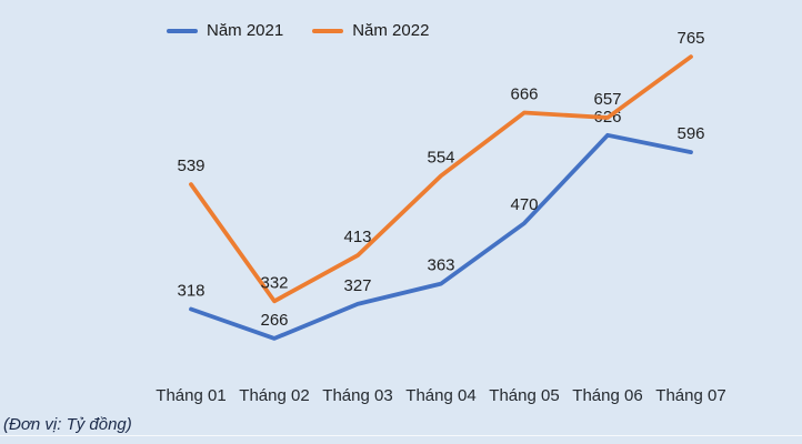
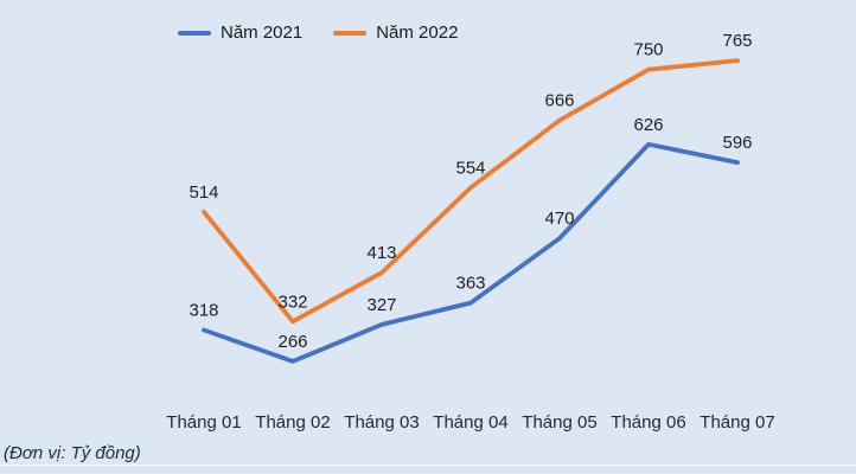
Năm 2022/Tháng 01: 539 -> 514
Năm 2022/Tháng 06: 657 -> 750
